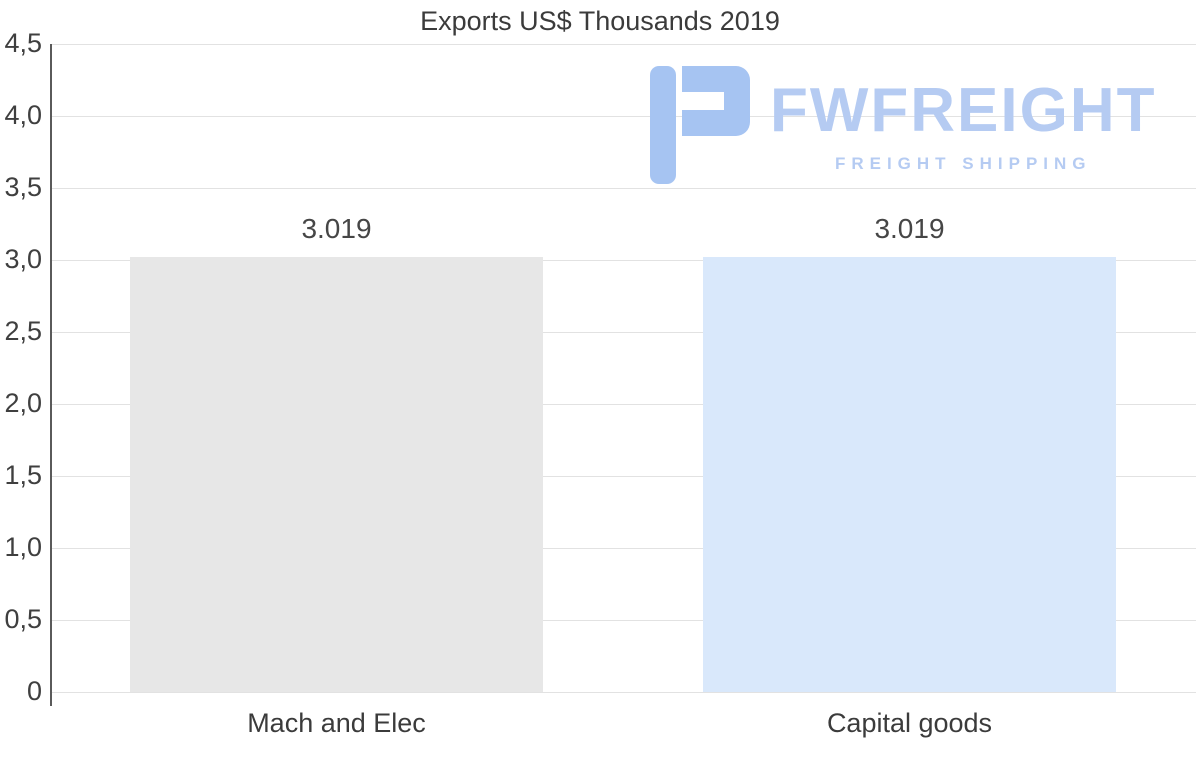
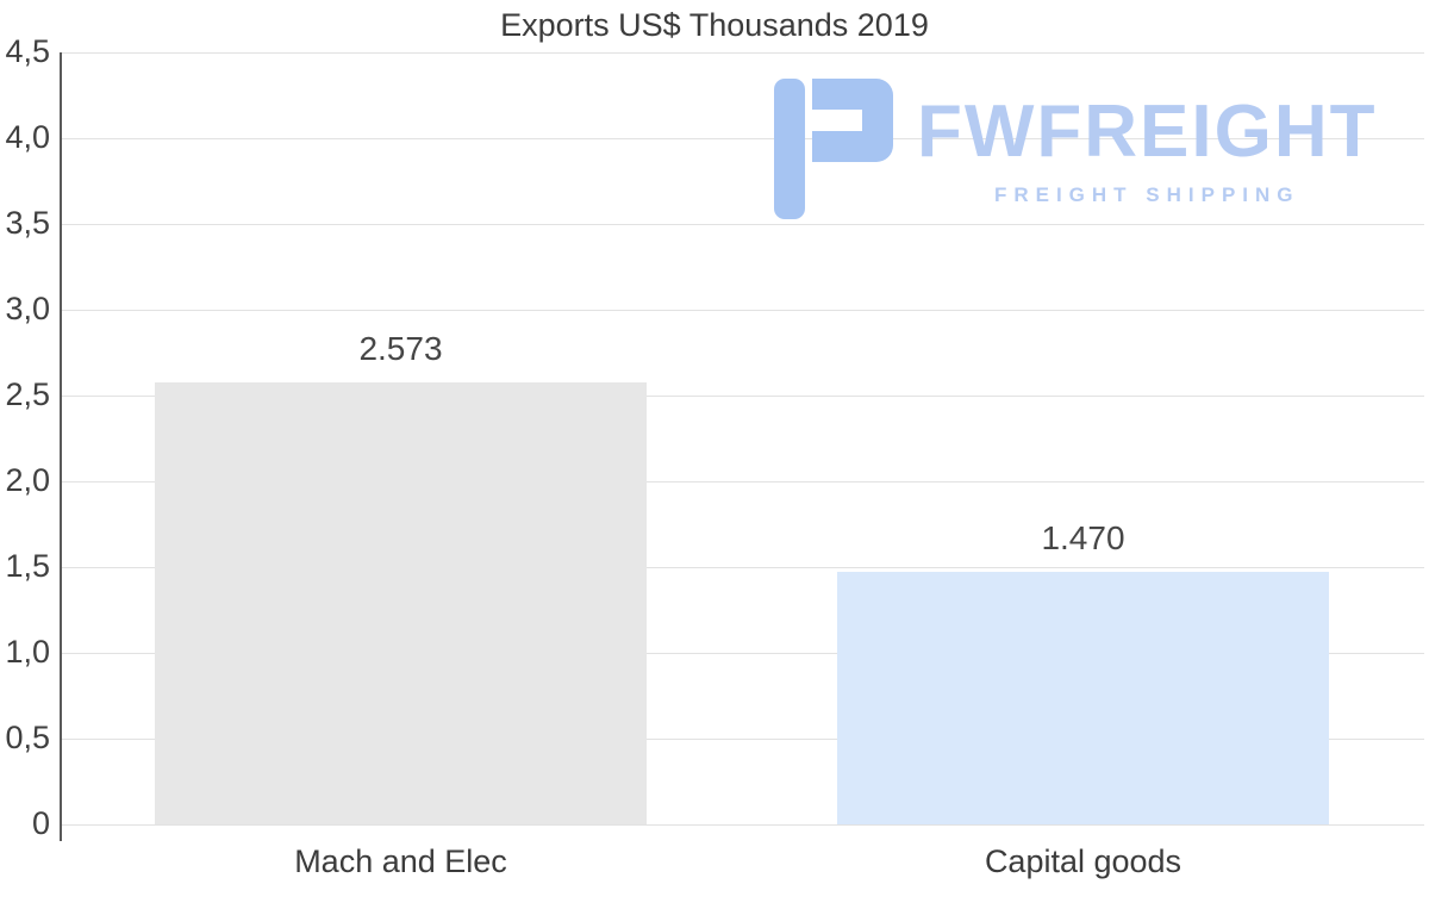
Mach and Elec: 3.019 -> 2.573
Capital goods: 3.019 -> 1.470
